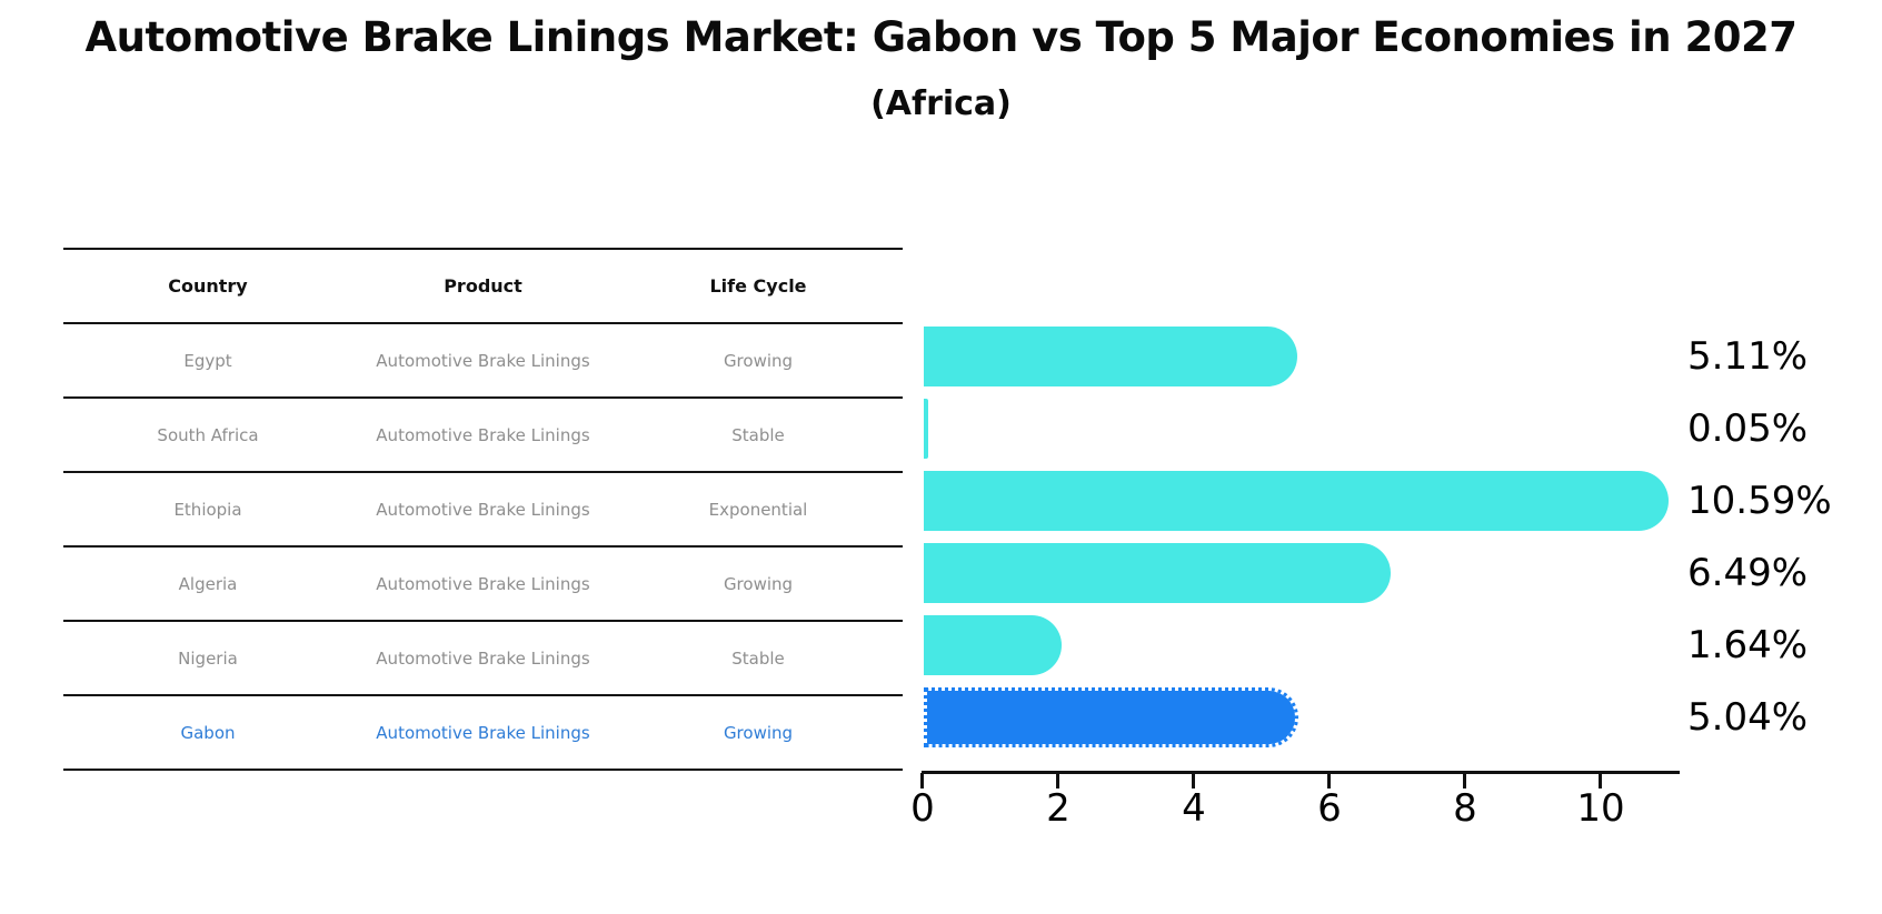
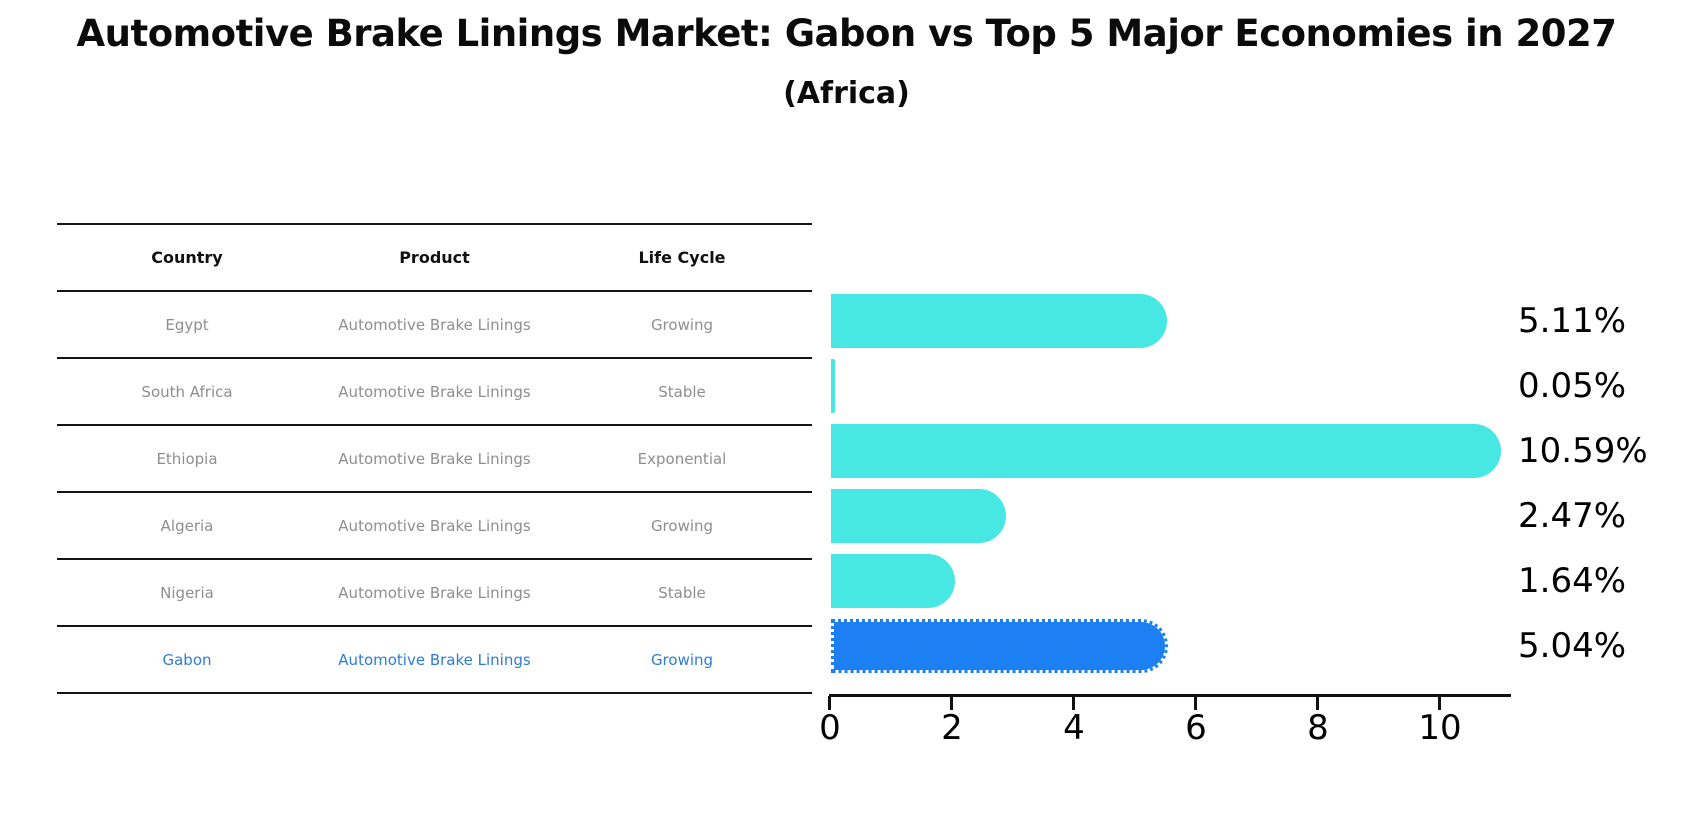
Algeria: 6.49% -> 2.47%
